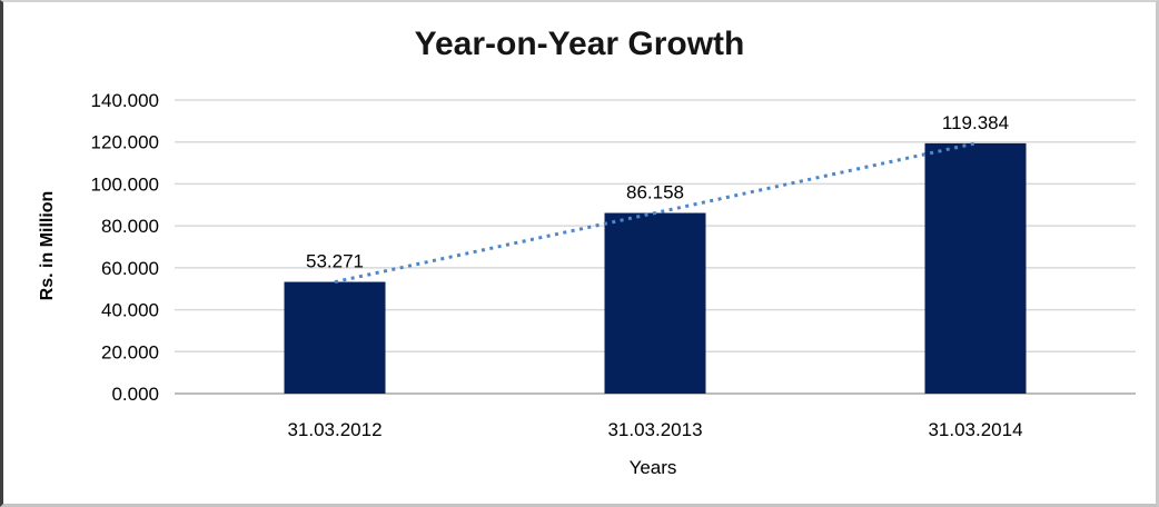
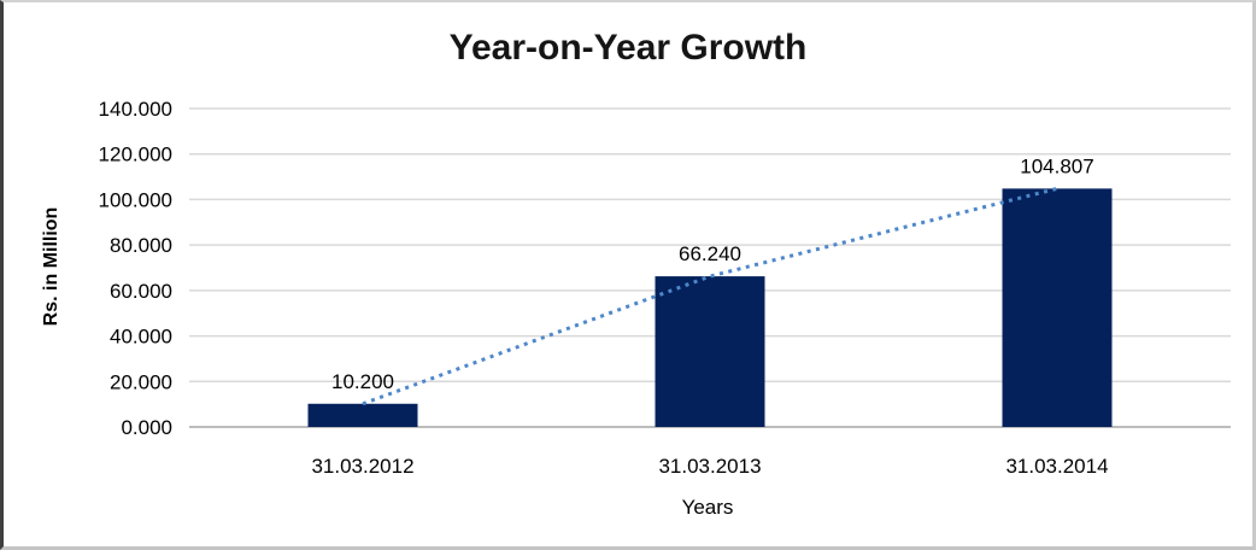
31.03.2012: 53.271 -> 10.200
31.03.2013: 86.158 -> 66.240
31.03.2014: 119.384 -> 104.807
